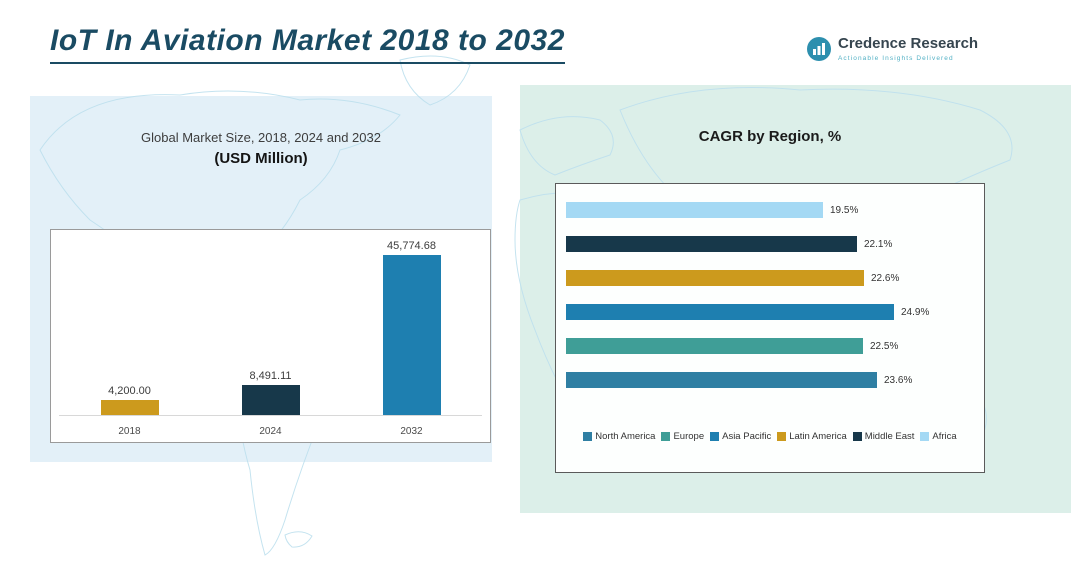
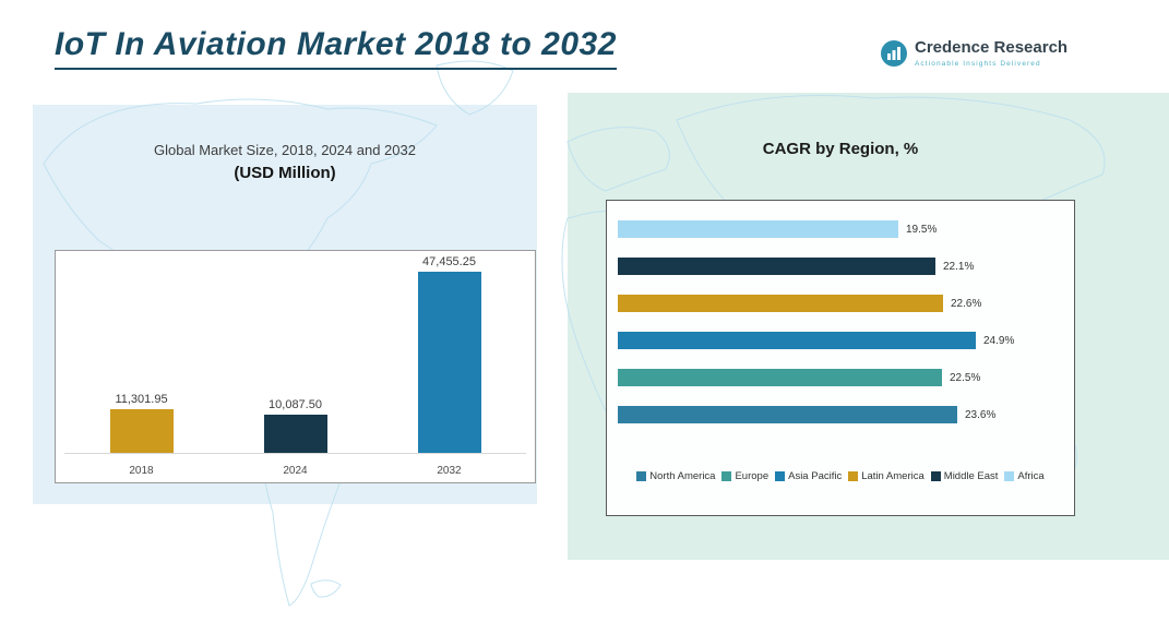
Global Market Size, 2018, 2024 and 2032 (USD Million)/2018: 4,200.00 -> 11,301.95
Global Market Size, 2018, 2024 and 2032 (USD Million)/2024: 8,491.11 -> 10,087.50
Global Market Size, 2018, 2024 and 2032 (USD Million)/2032: 45,774.68 -> 47,455.25
